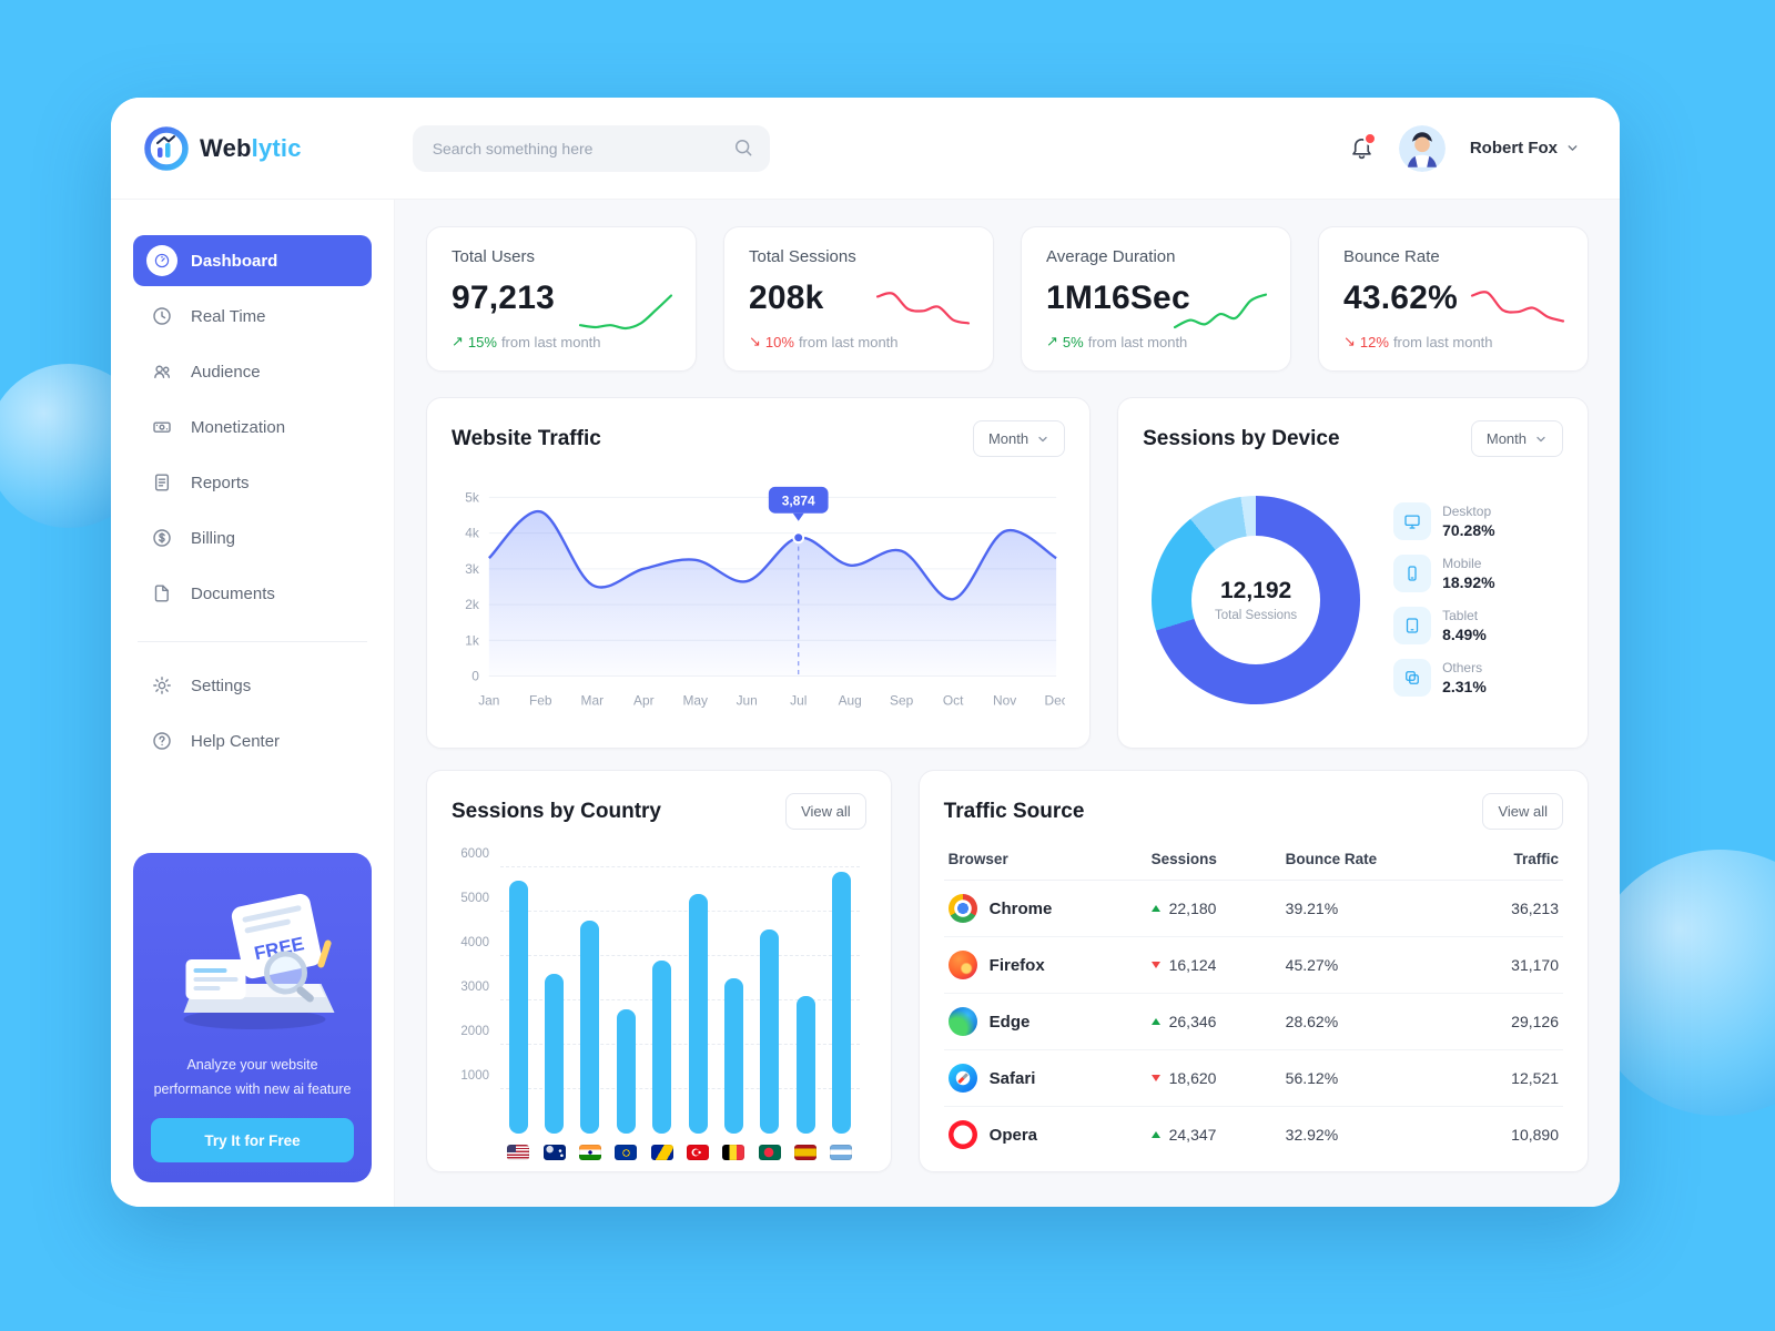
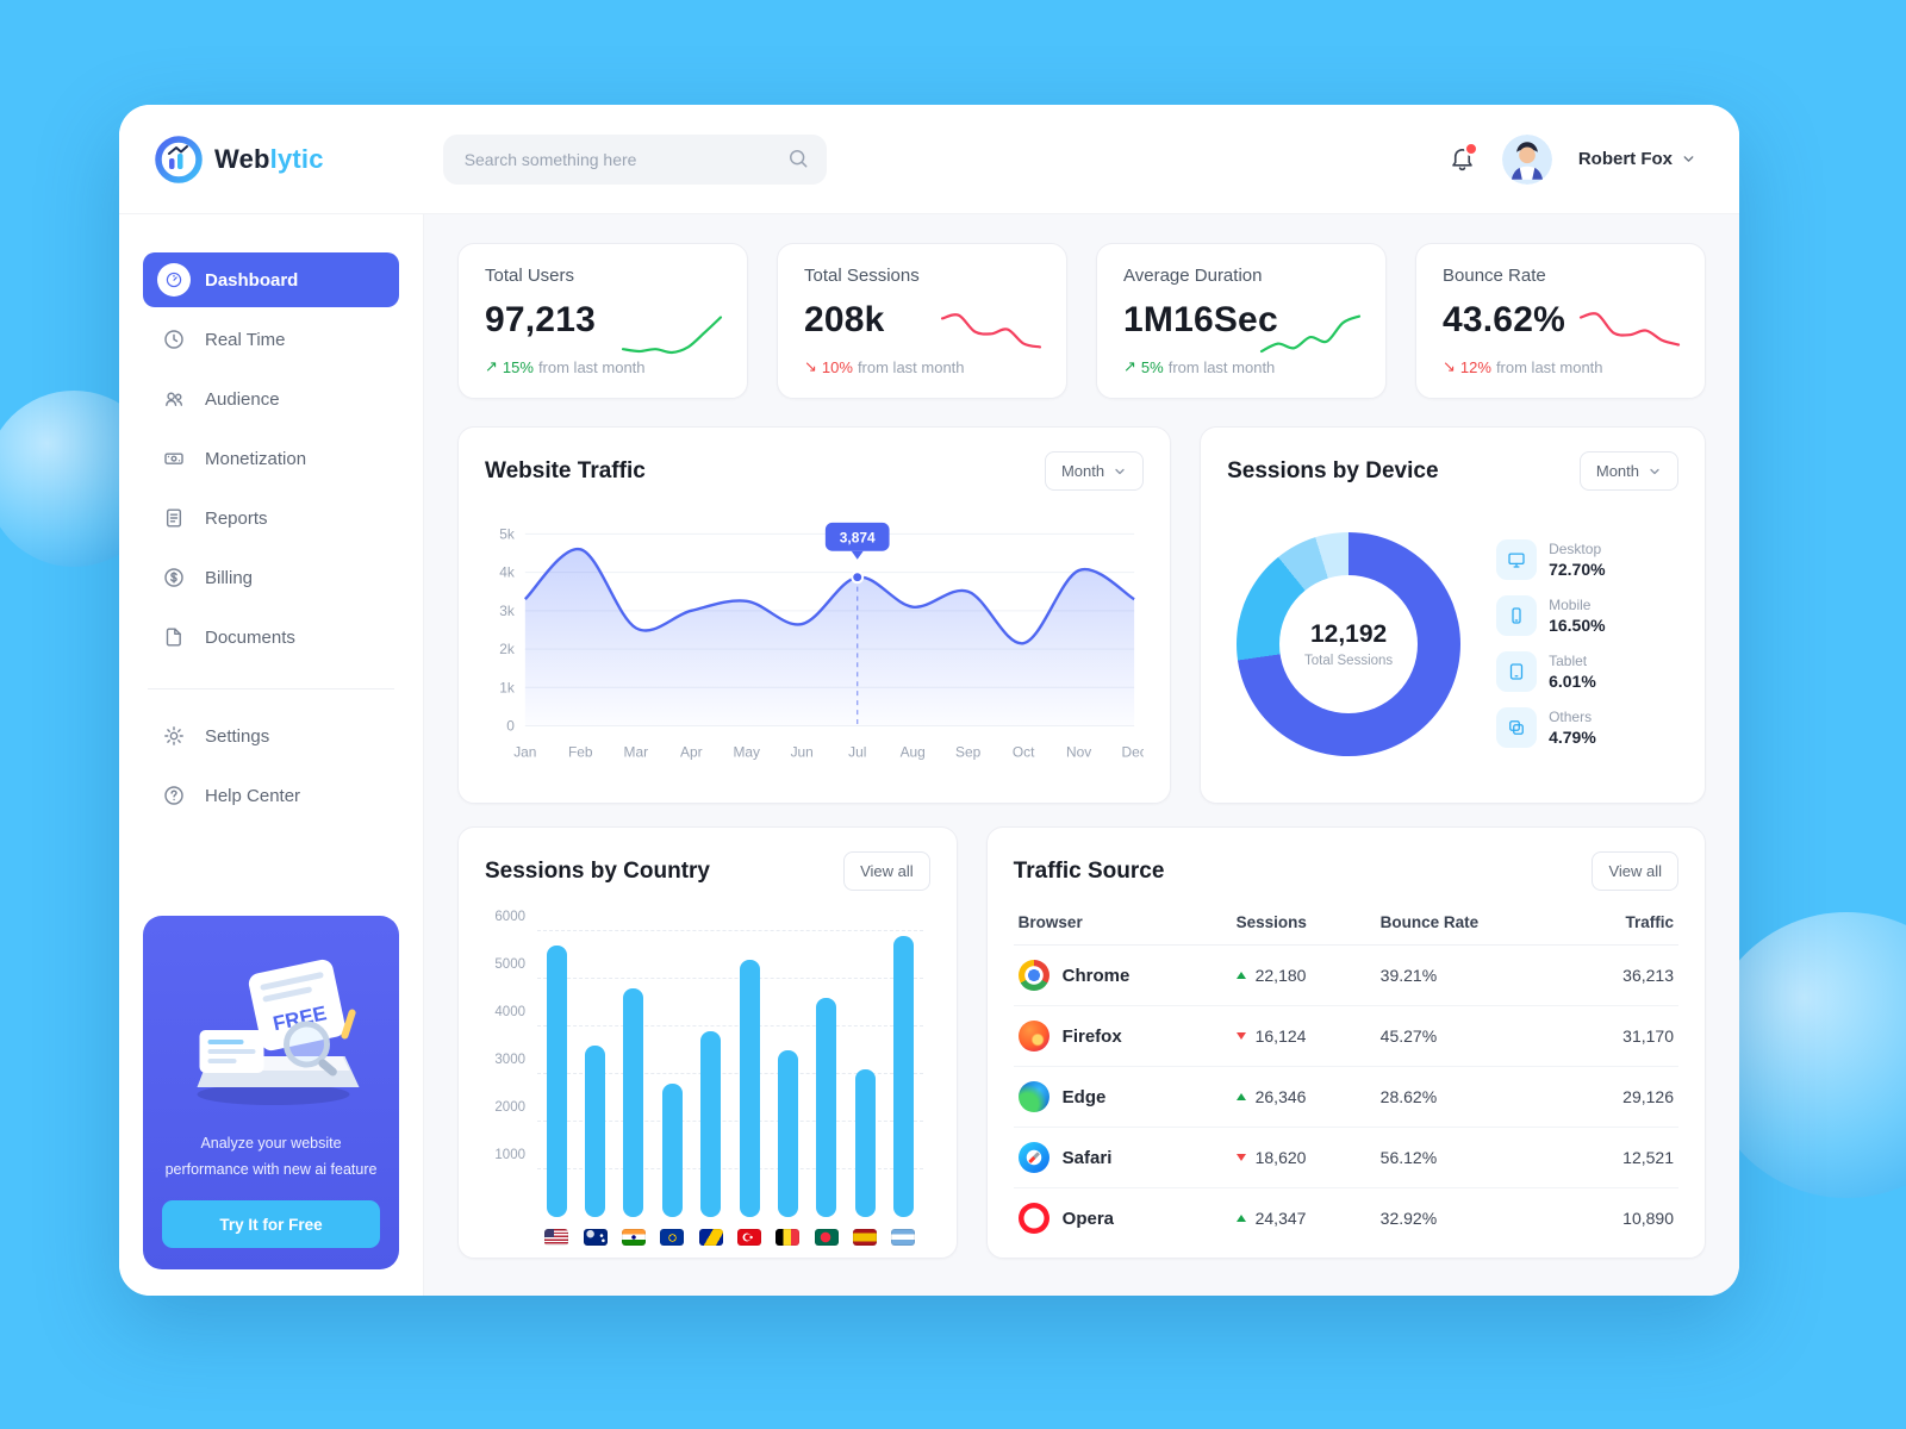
Sessions by Device/Desktop: 70.28% -> 72.70%
Sessions by Device/Mobile: 18.92% -> 16.50%
Sessions by Device/Tablet: 8.49% -> 6.01%
Sessions by Device/Others: 2.31% -> 4.79%
